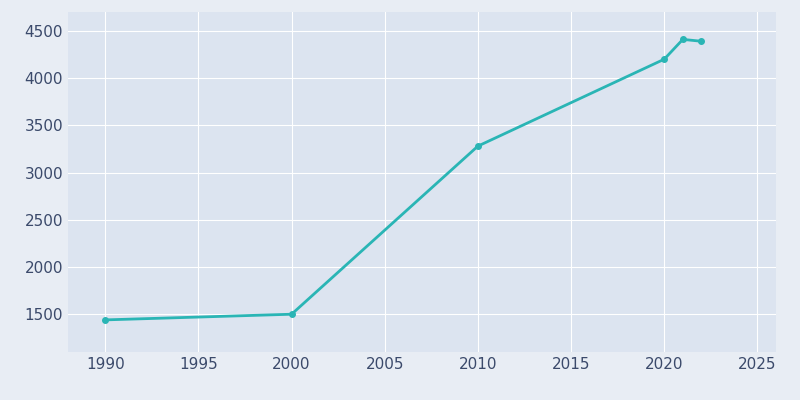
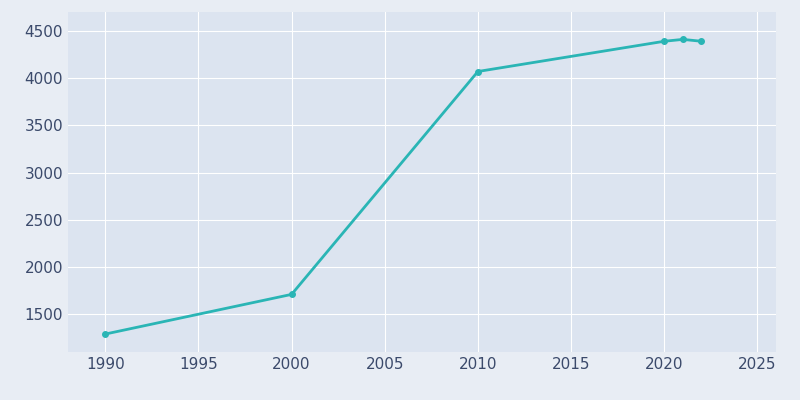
1990: 1440 -> 1290
2000: 1500 -> 1710
2010: 3280 -> 4070
2020: 4200 -> 4390
